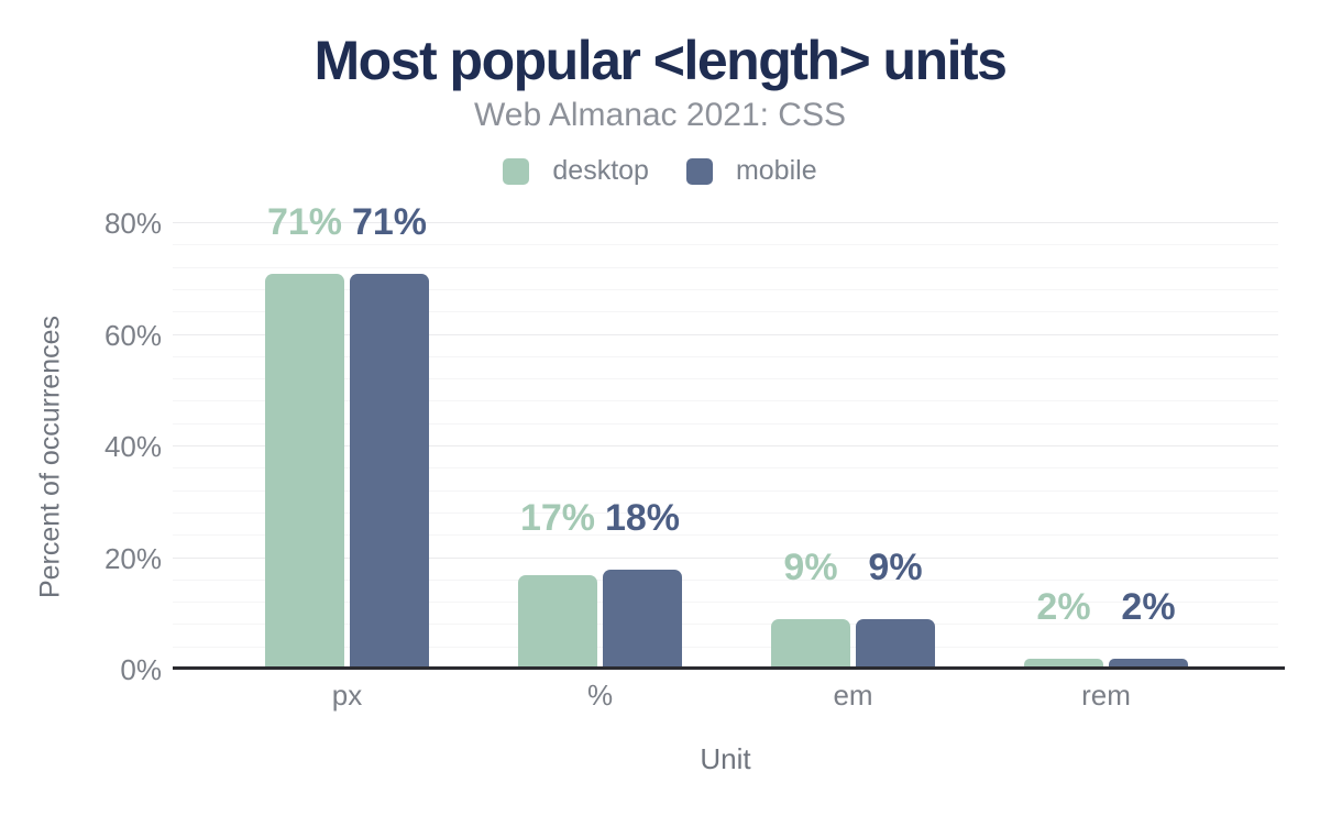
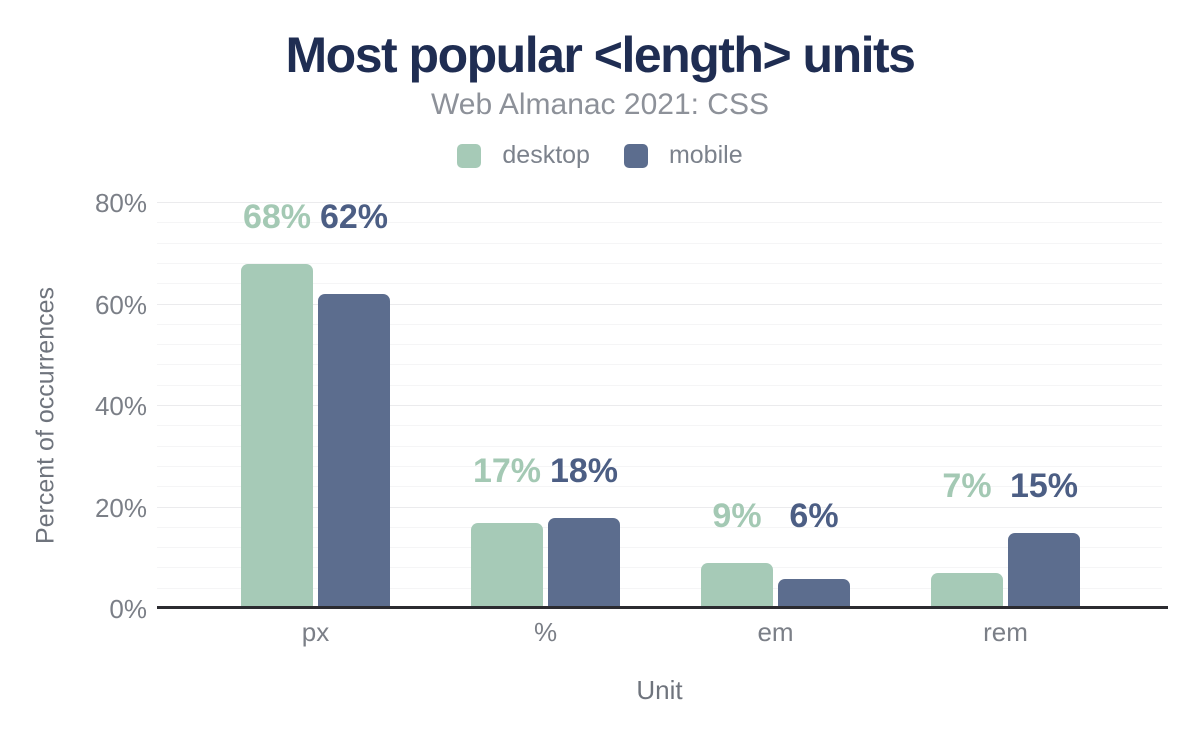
desktop/px: 71% -> 68%
mobile/px: 71% -> 62%
mobile/em: 9% -> 6%
desktop/rem: 2% -> 7%
mobile/rem: 2% -> 15%
